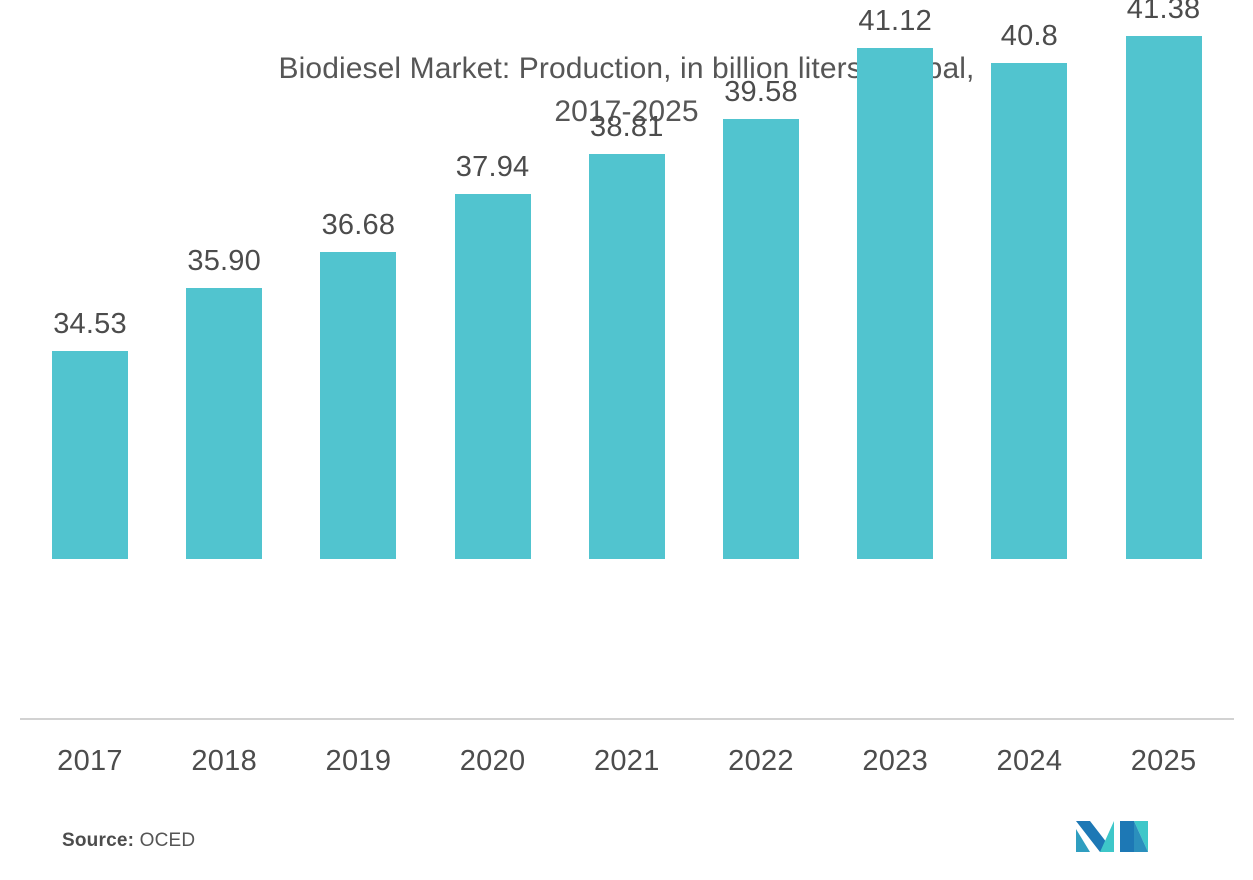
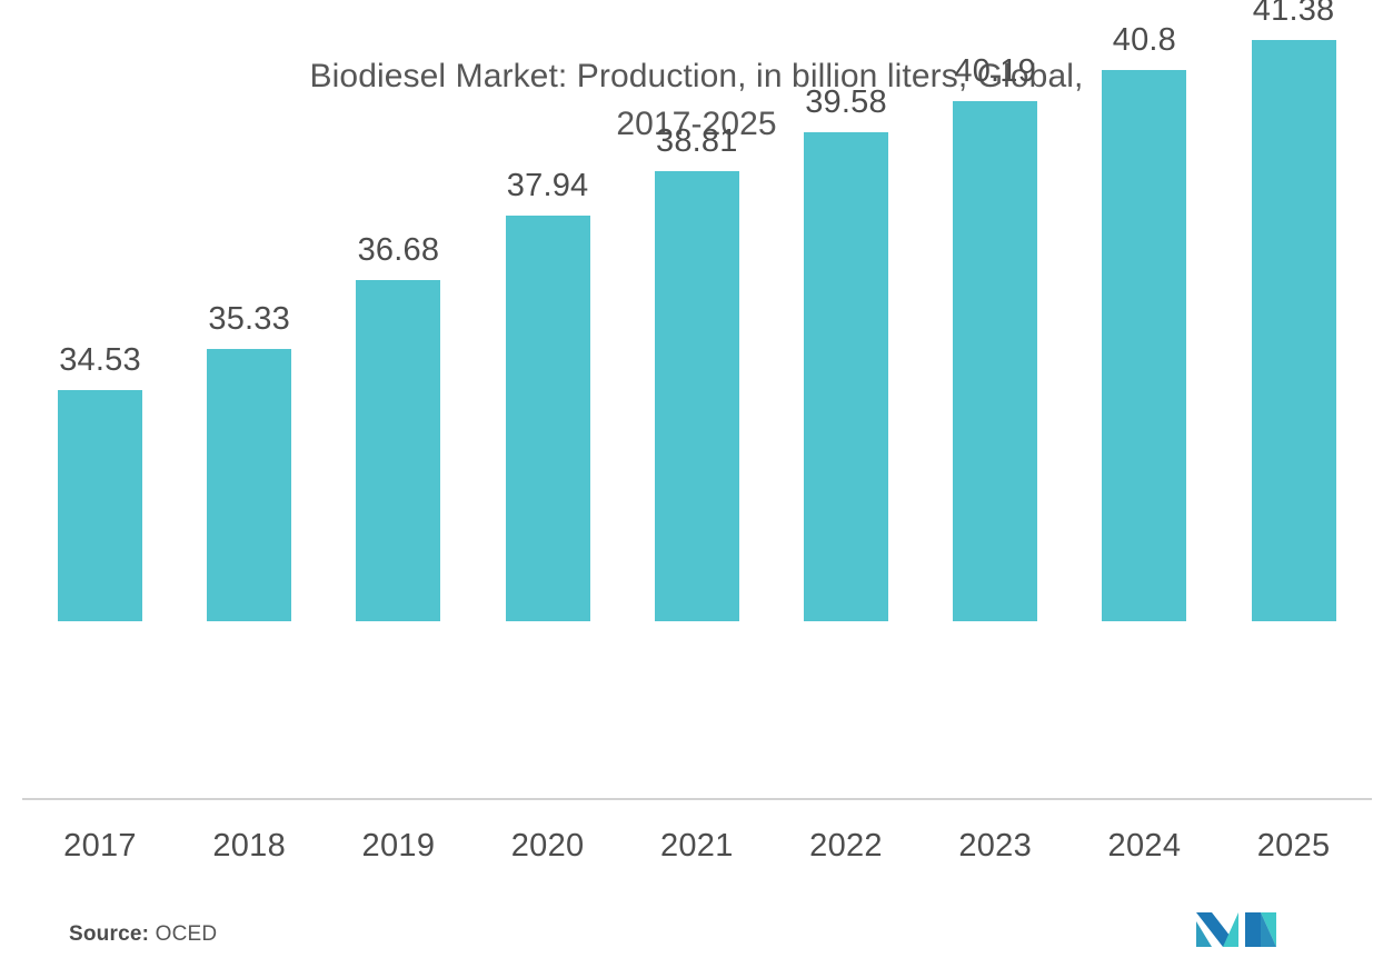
2018: 35.90 -> 35.33
2023: 41.12 -> 40.19
